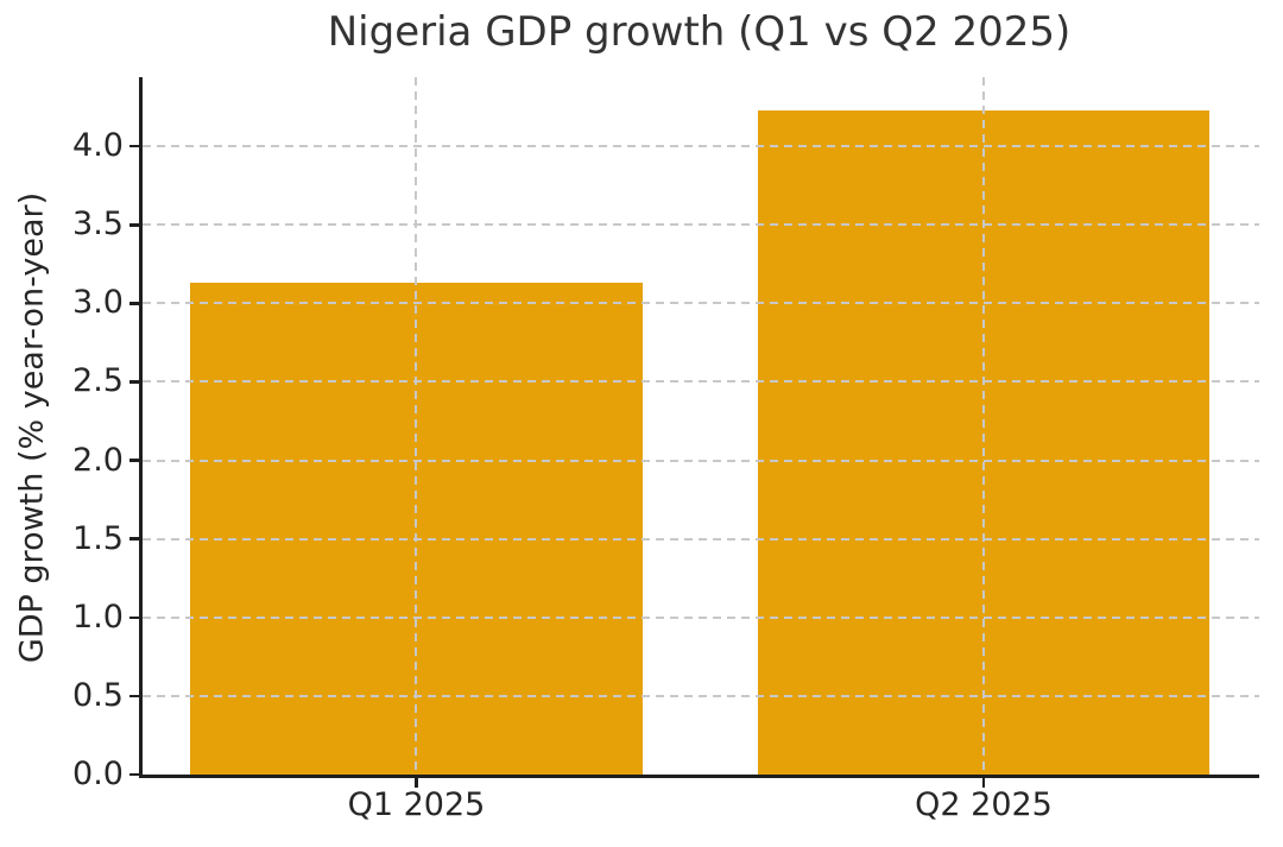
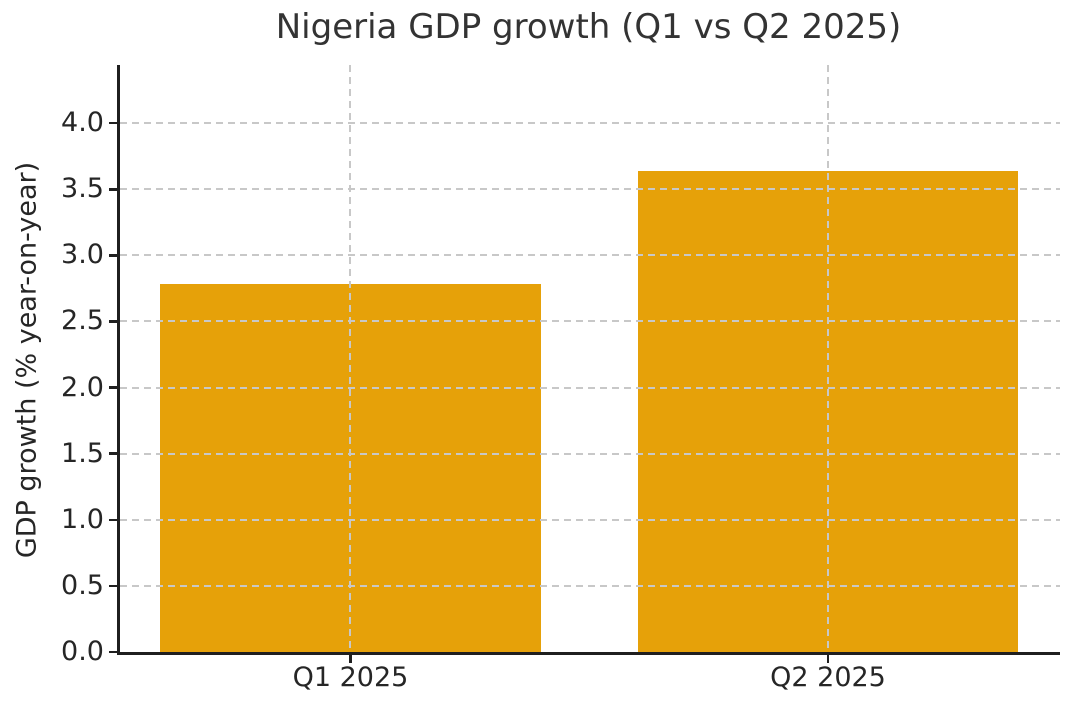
Q1 2025: 3.13 -> 2.78
Q2 2025: 4.23 -> 3.64
